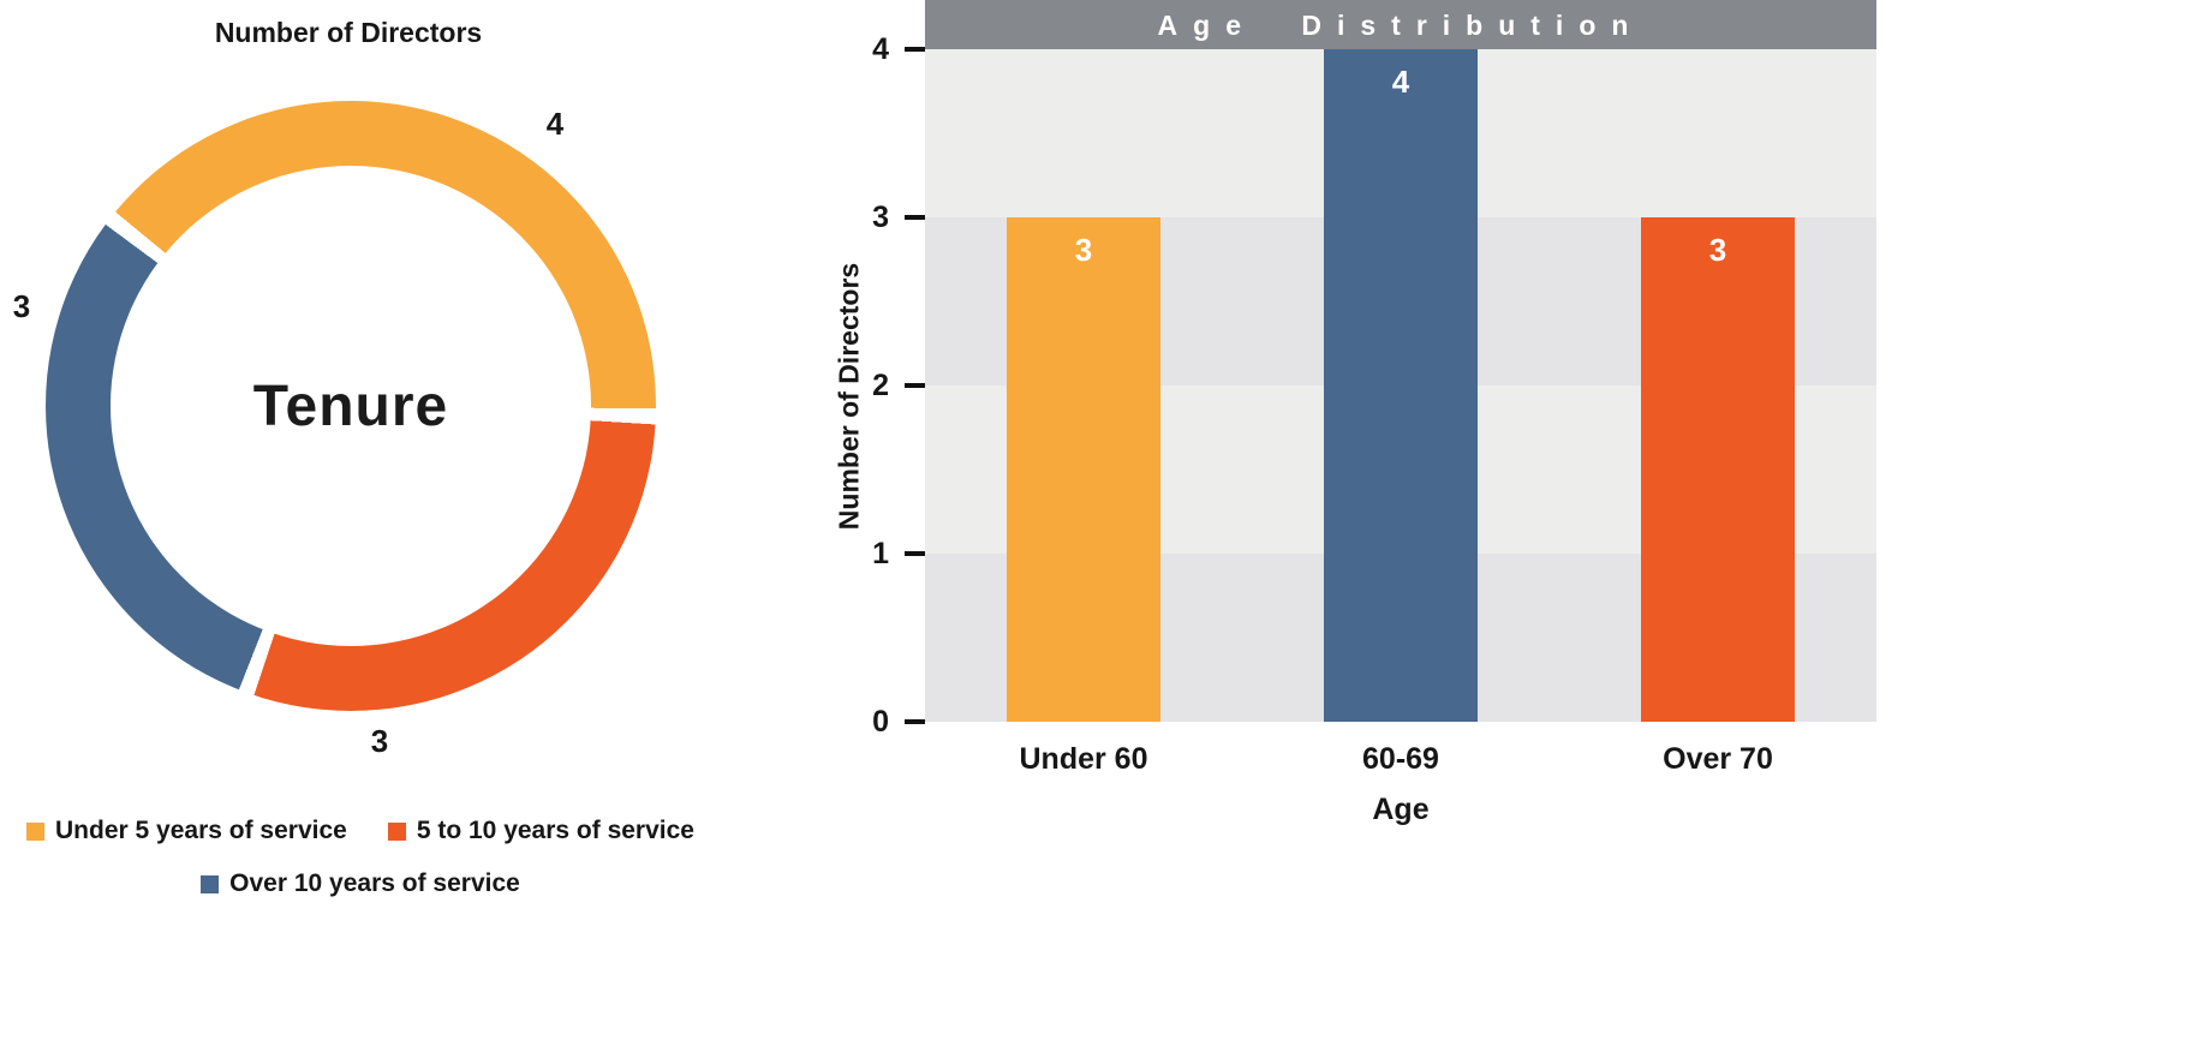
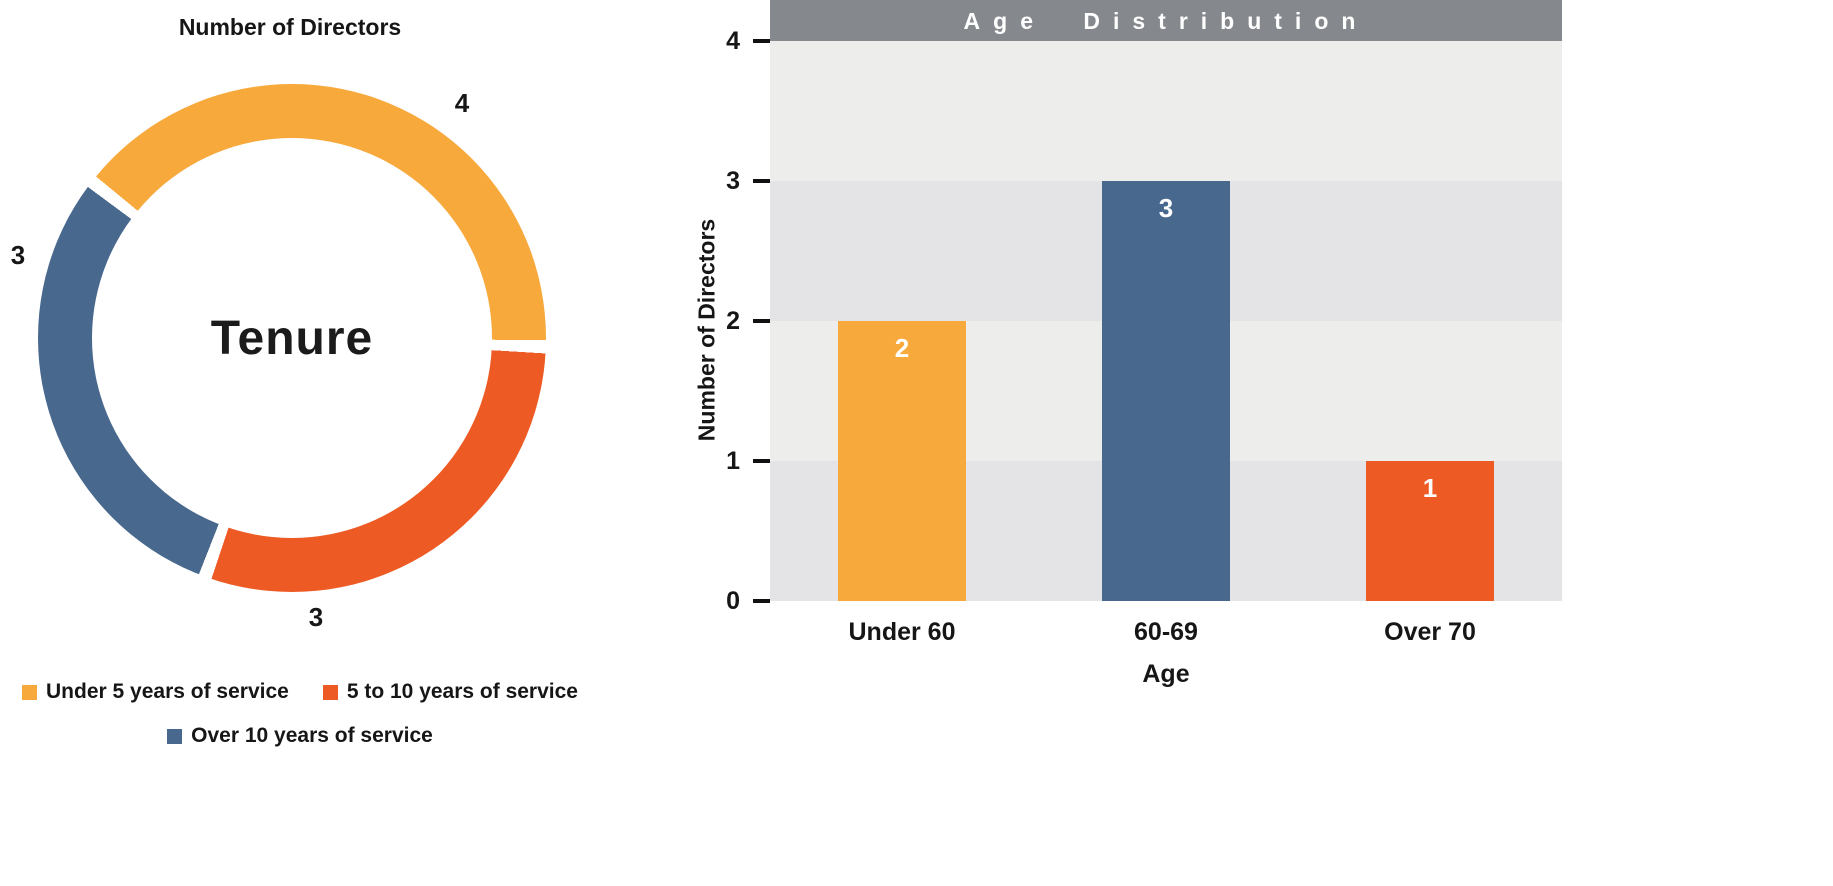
Age Distribution/Under 60: 3 -> 2
Age Distribution/60-69: 4 -> 3
Age Distribution/Over 70: 3 -> 1
